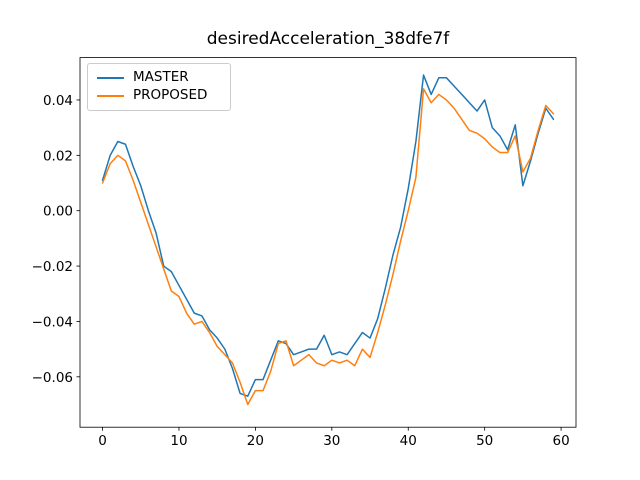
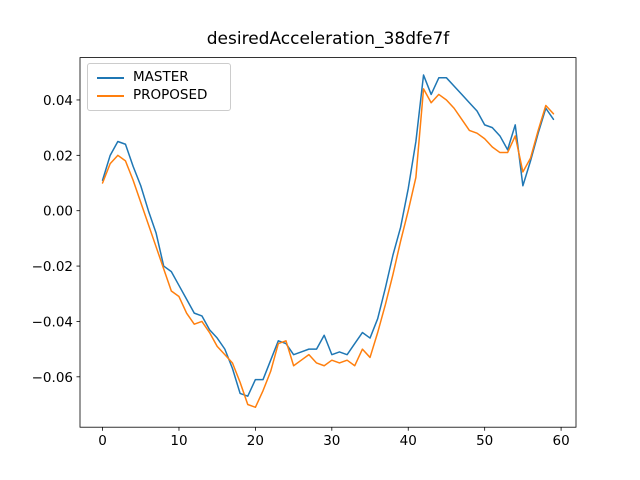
PROPOSED/20: -0.065 -> -0.071
MASTER/50: 0.040 -> 0.031
